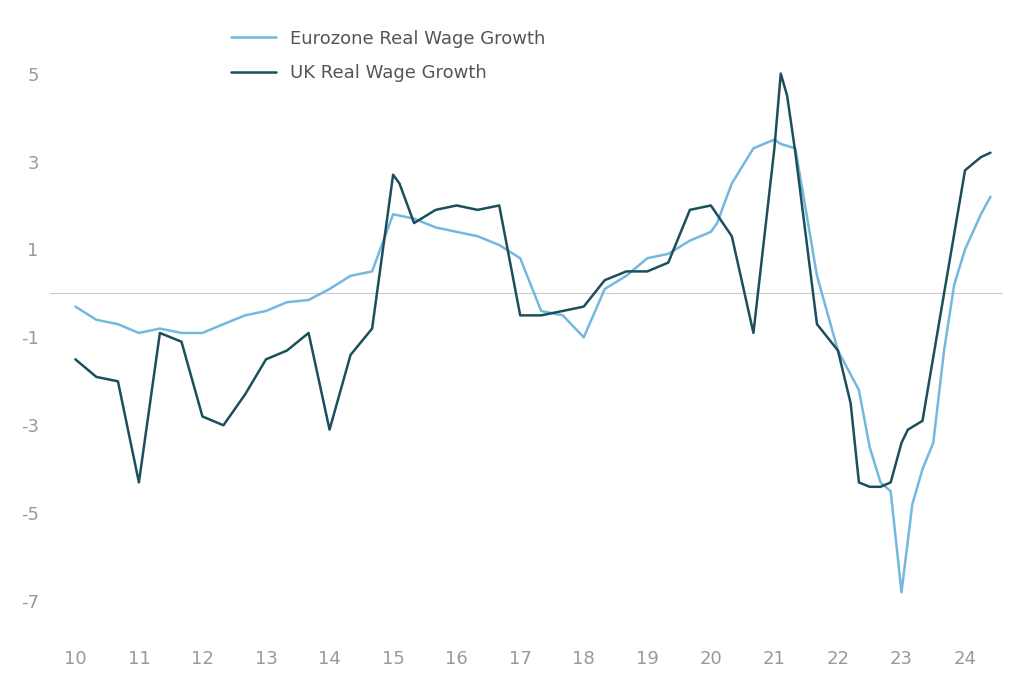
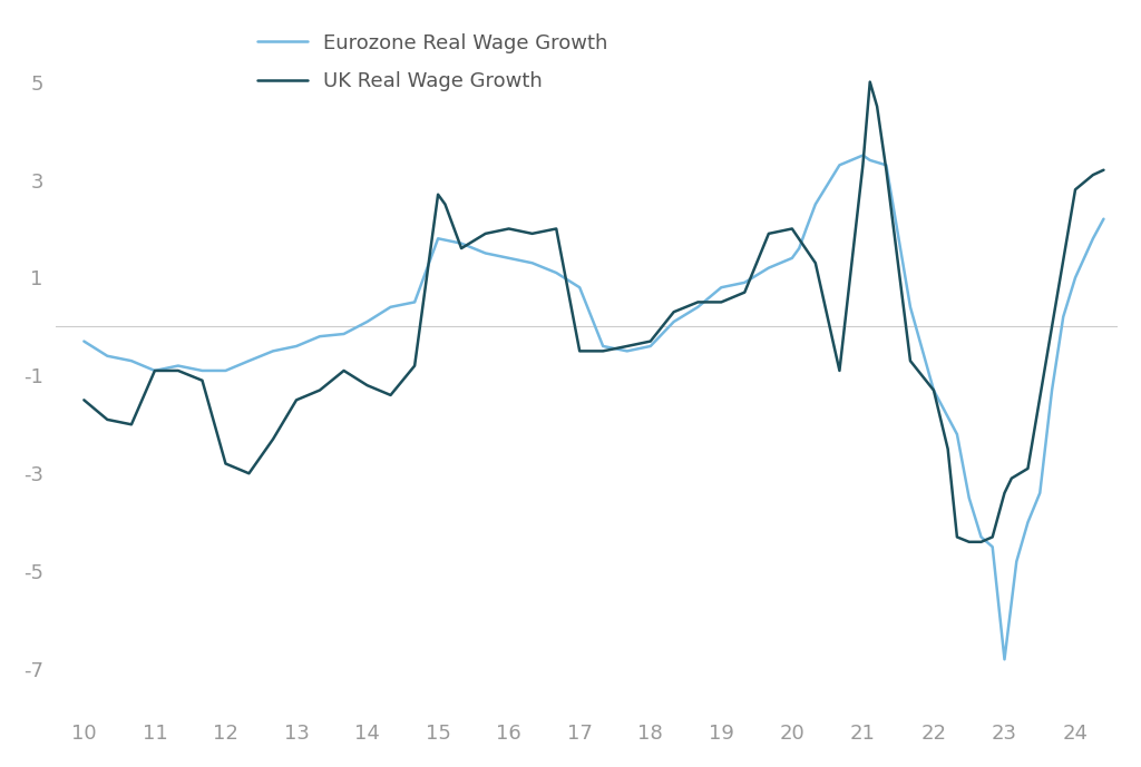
UK Real Wage Growth/11: -4.3 -> -0.9
UK Real Wage Growth/14: -3.1 -> -1.2
Eurozone Real Wage Growth/18: -1.00 -> -0.40
